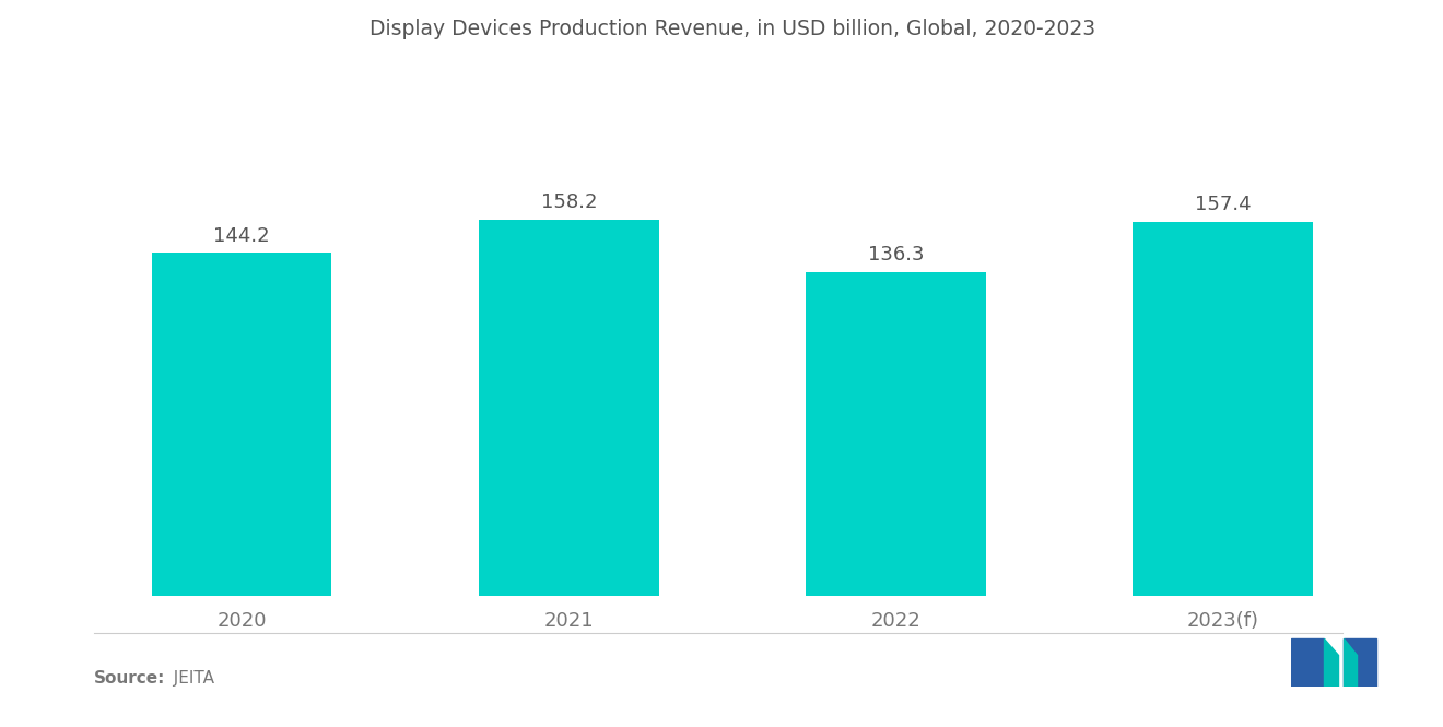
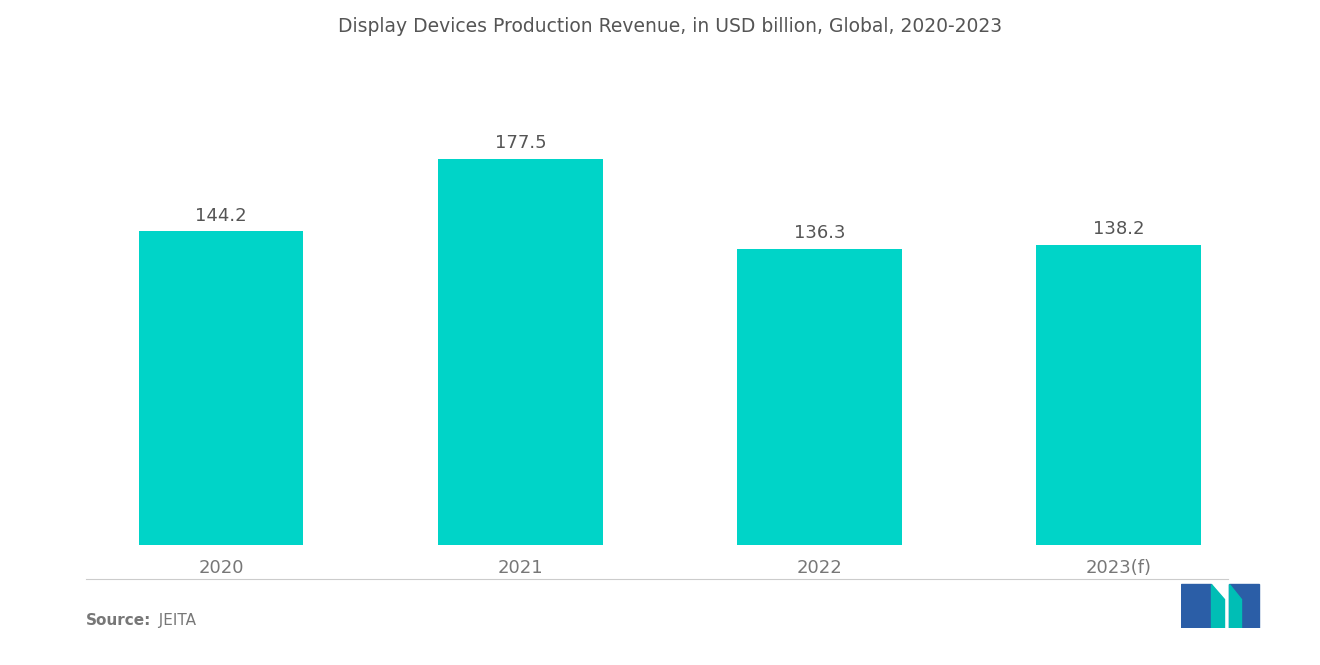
2021: 158.2 -> 177.5
2023(f): 157.4 -> 138.2
